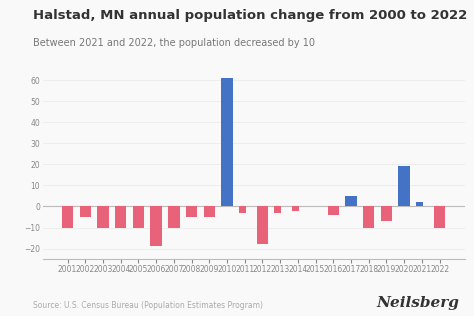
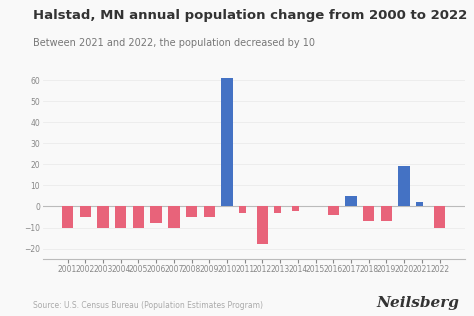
2006: -19 -> -8
2018: -10 -> -7
